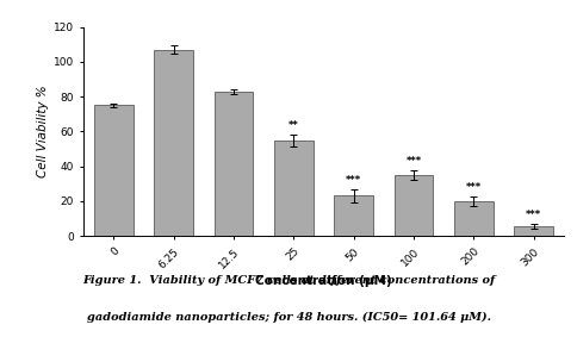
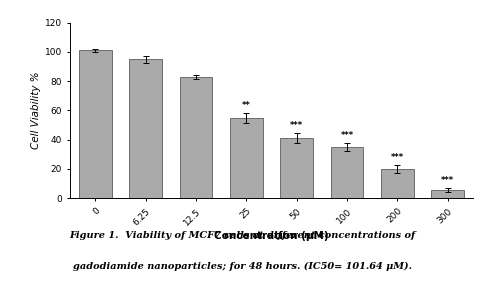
0: 75 -> 101
6.25: 107 -> 95
50: 23 -> 41
